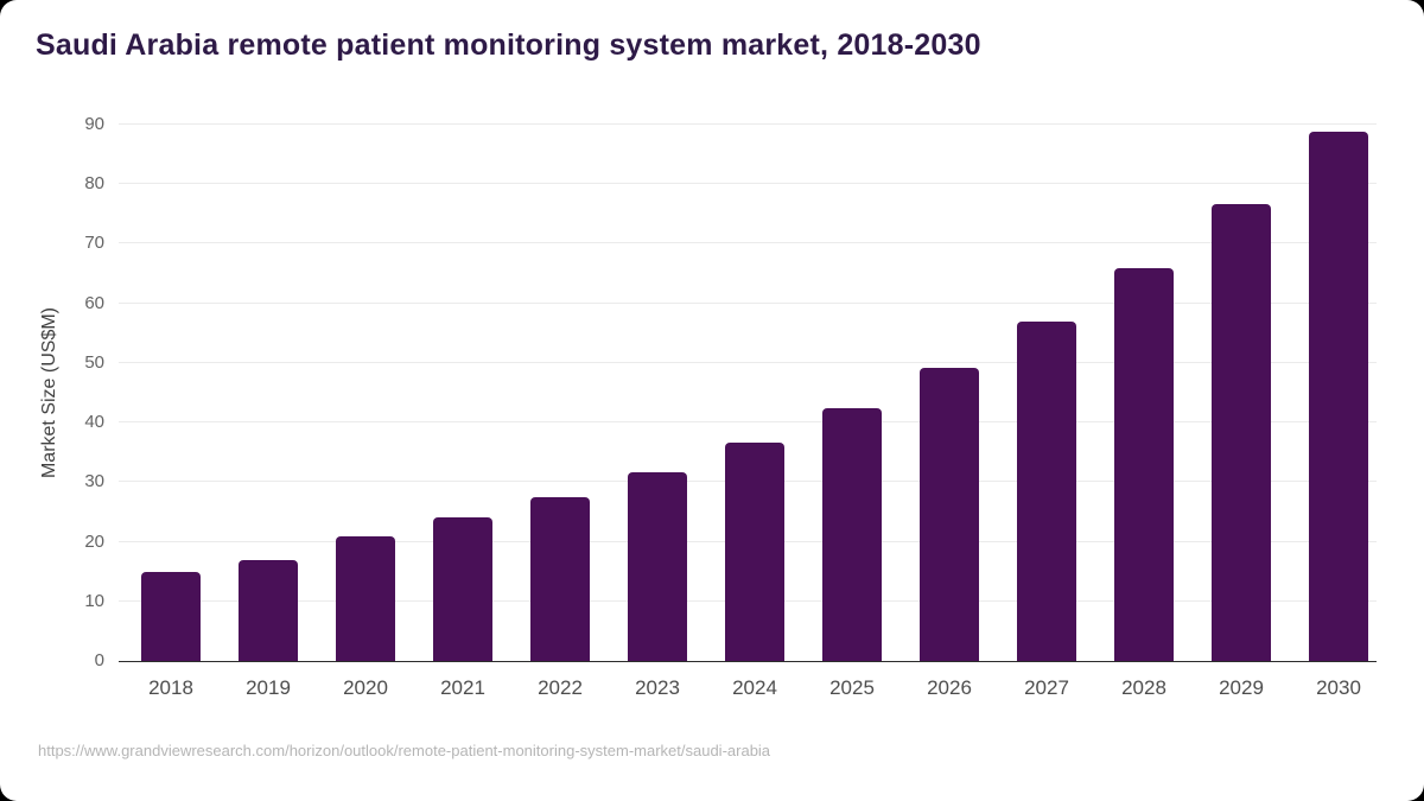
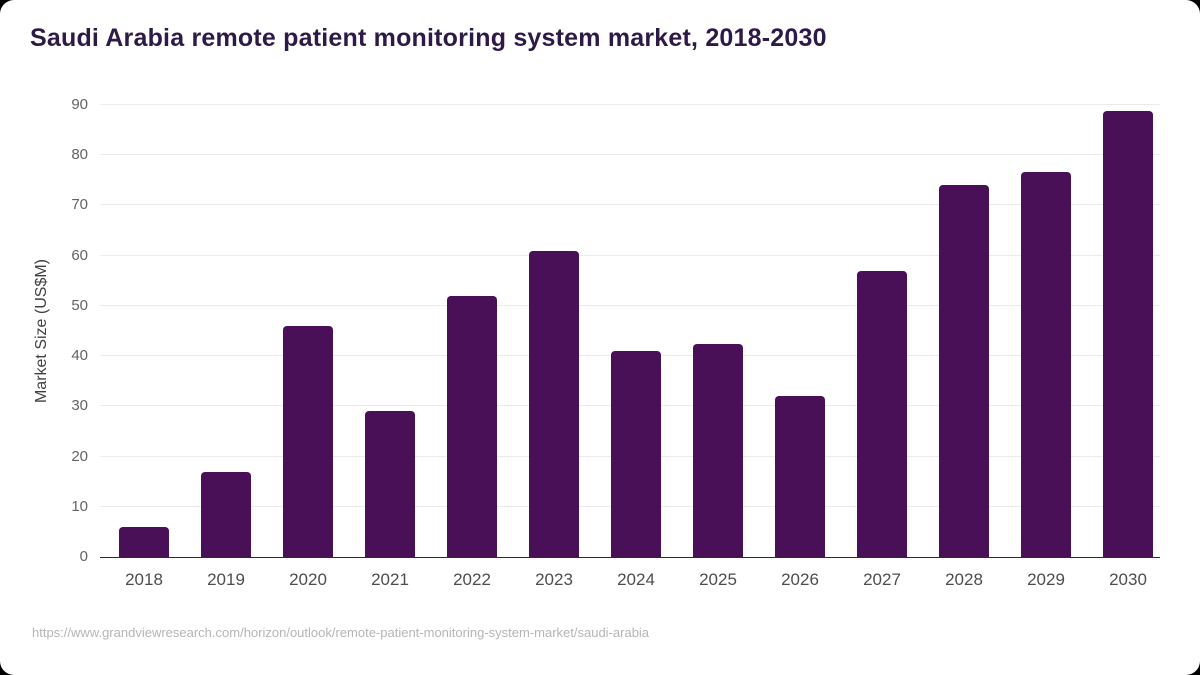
2018: 15 -> 6
2020: 21 -> 46
2021: 24 -> 29
2022: 28 -> 52
2023: 32 -> 61
2024: 37 -> 41
2026: 49 -> 32
2028: 66 -> 74
